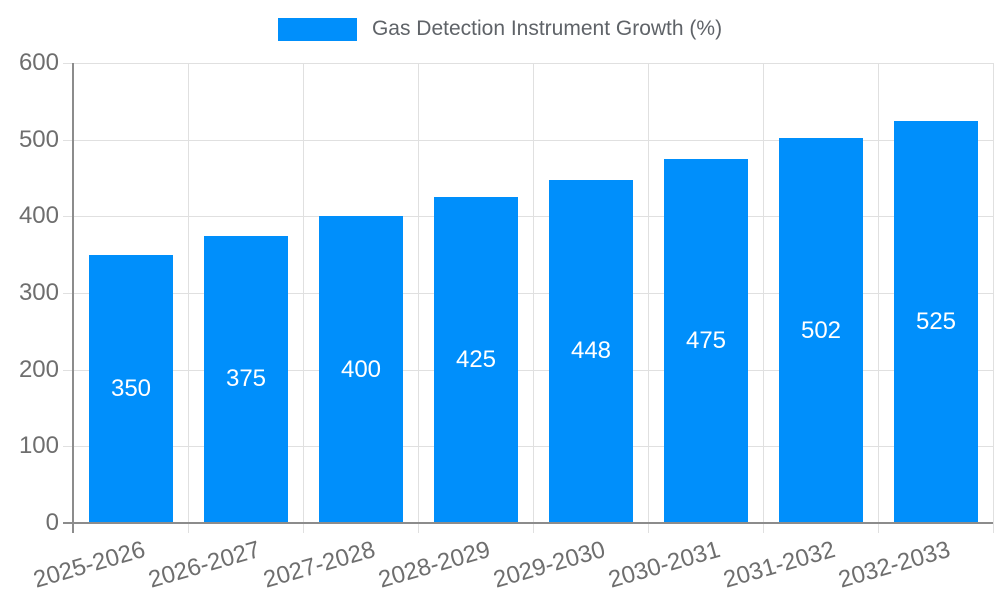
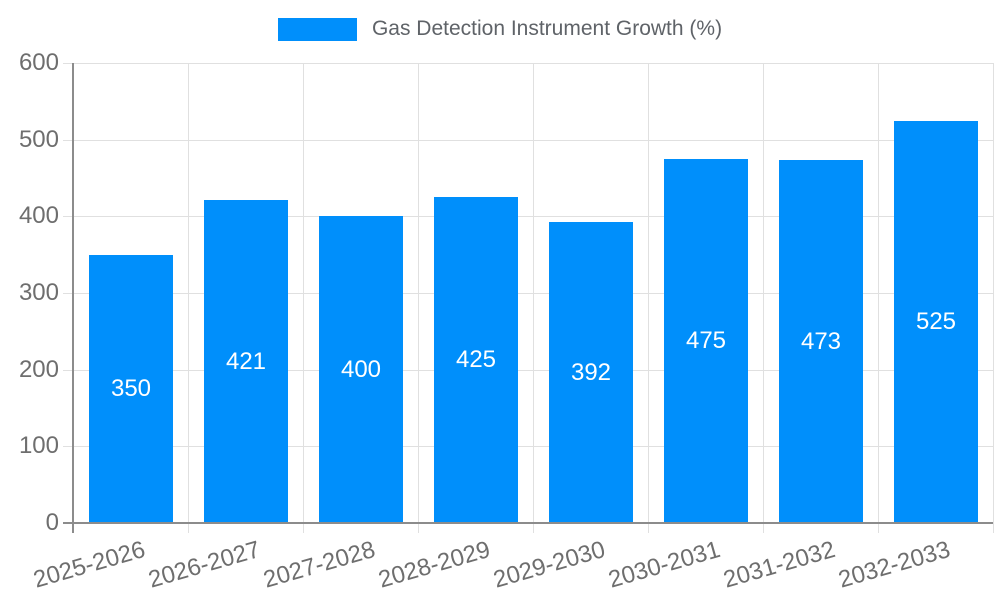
2026-2027: 375 -> 421
2029-2030: 448 -> 392
2031-2032: 502 -> 473
